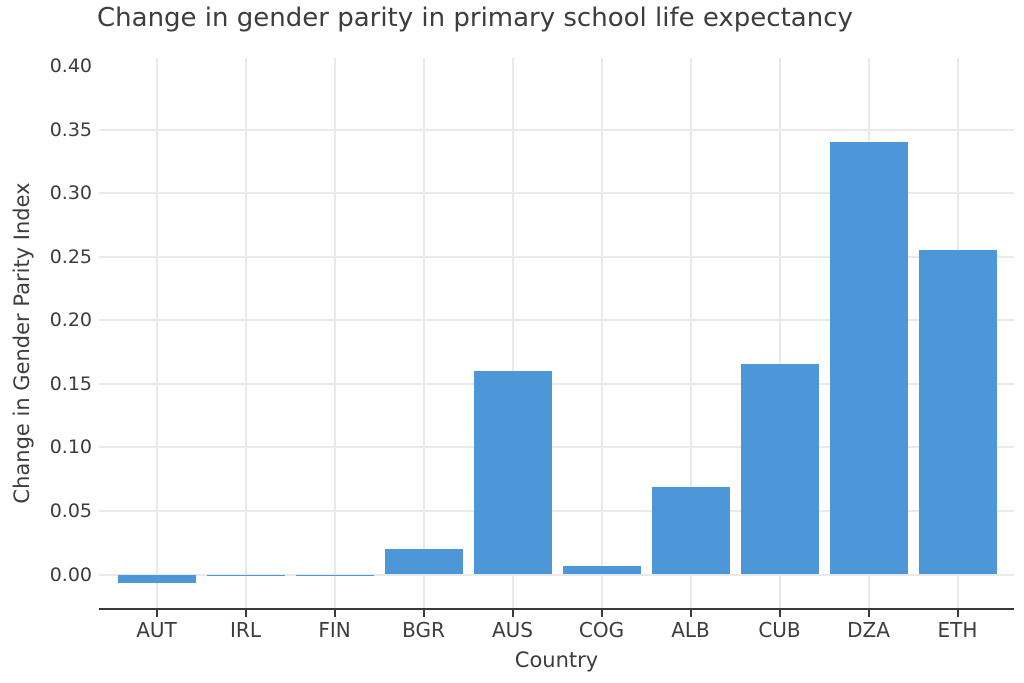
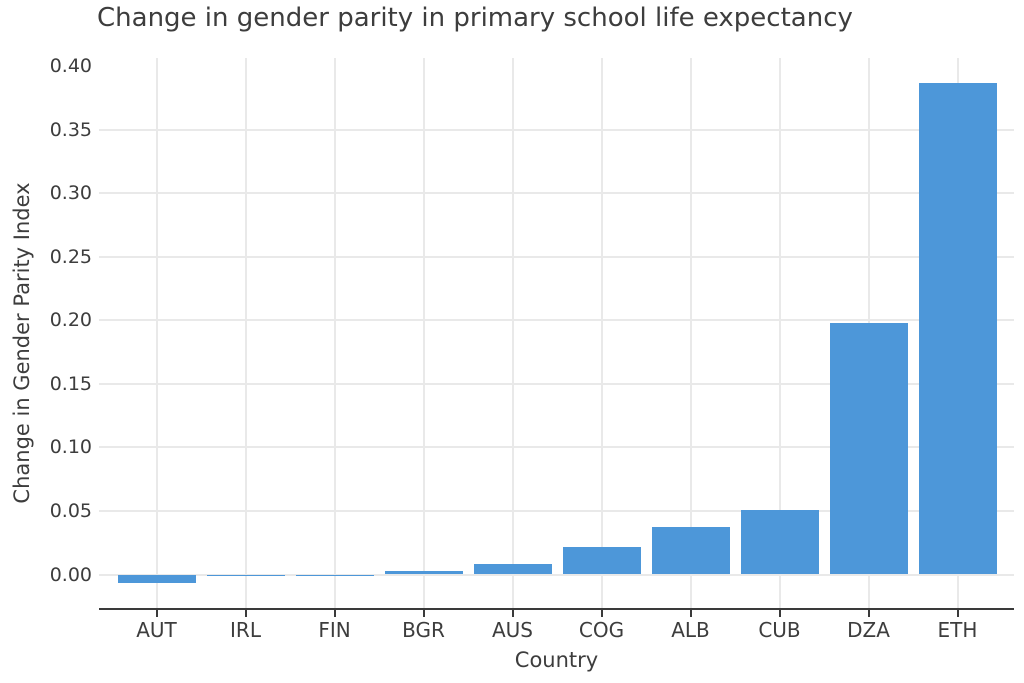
BGR: 0.020 -> 0.003
AUS: 0.160 -> 0.008
COG: 0.007 -> 0.022
ALB: 0.069 -> 0.037
CUB: 0.166 -> 0.051
DZA: 0.340 -> 0.198
ETH: 0.255 -> 0.387
